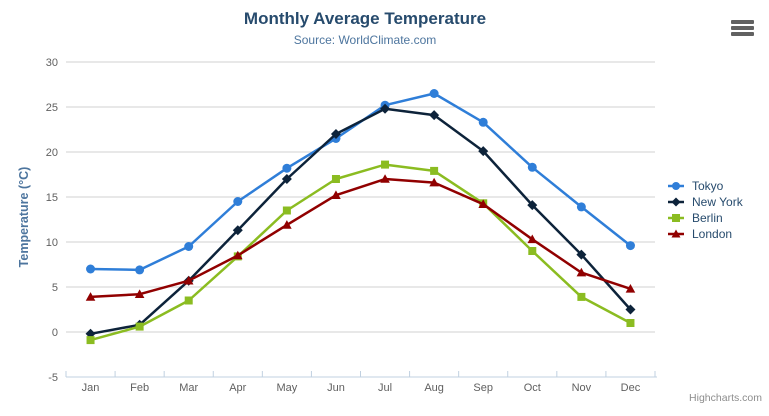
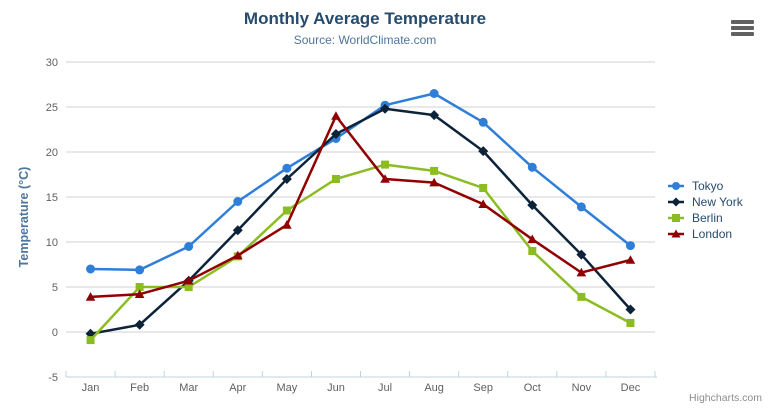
Berlin/Feb: 1 -> 5
Berlin/Mar: 4 -> 5
London/Jun: 15 -> 24
Berlin/Sep: 14 -> 16
London/Dec: 5 -> 8
